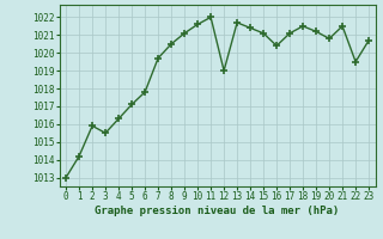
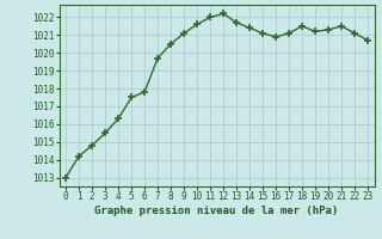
2: 1015.9 -> 1014.8
5: 1017.1 -> 1017.5
12: 1019.0 -> 1022.2
16: 1020.4 -> 1020.9
20: 1020.8 -> 1021.3
22: 1019.5 -> 1021.1
